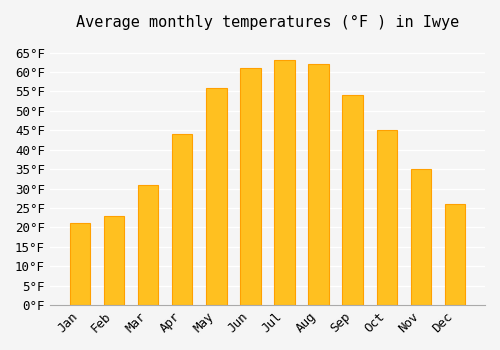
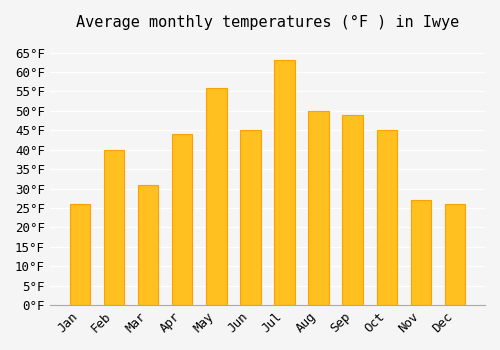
Jan: 21°F -> 26°F
Feb: 23°F -> 40°F
Jun: 61°F -> 45°F
Aug: 62°F -> 50°F
Sep: 54°F -> 49°F
Nov: 35°F -> 27°F
